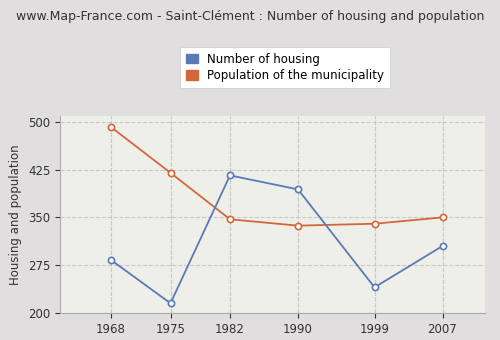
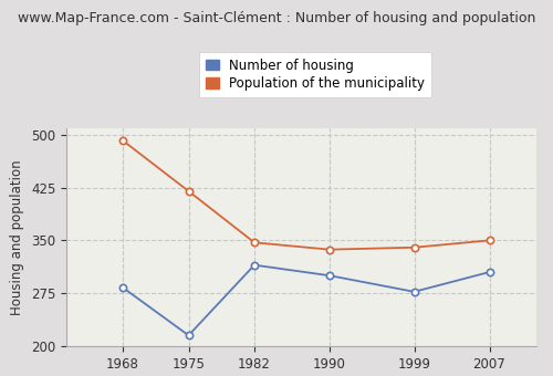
Number of housing/1982: 416 -> 315
Number of housing/1990: 394 -> 300
Number of housing/1999: 240 -> 277
